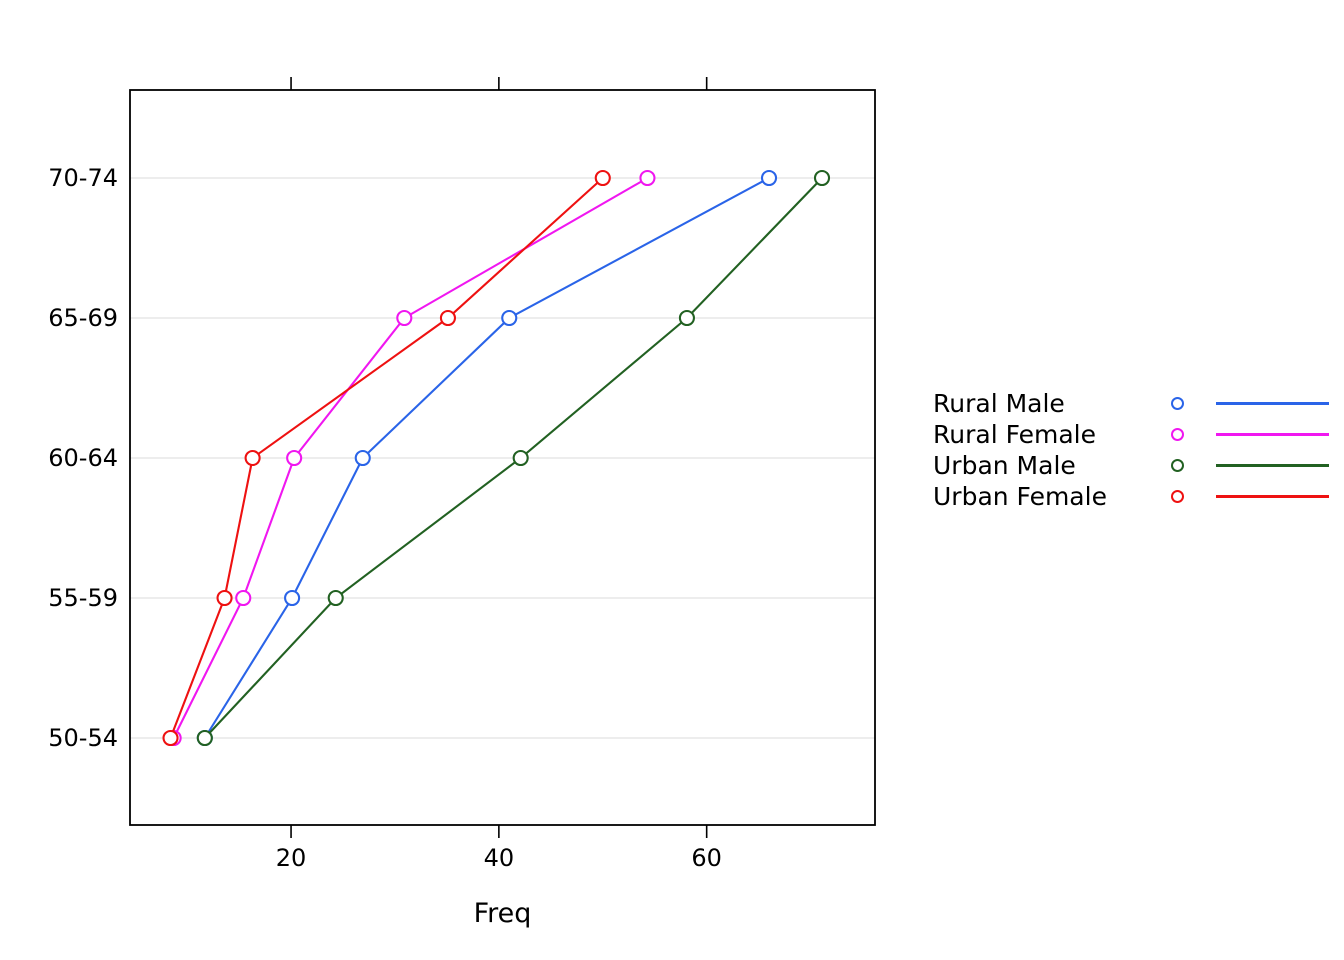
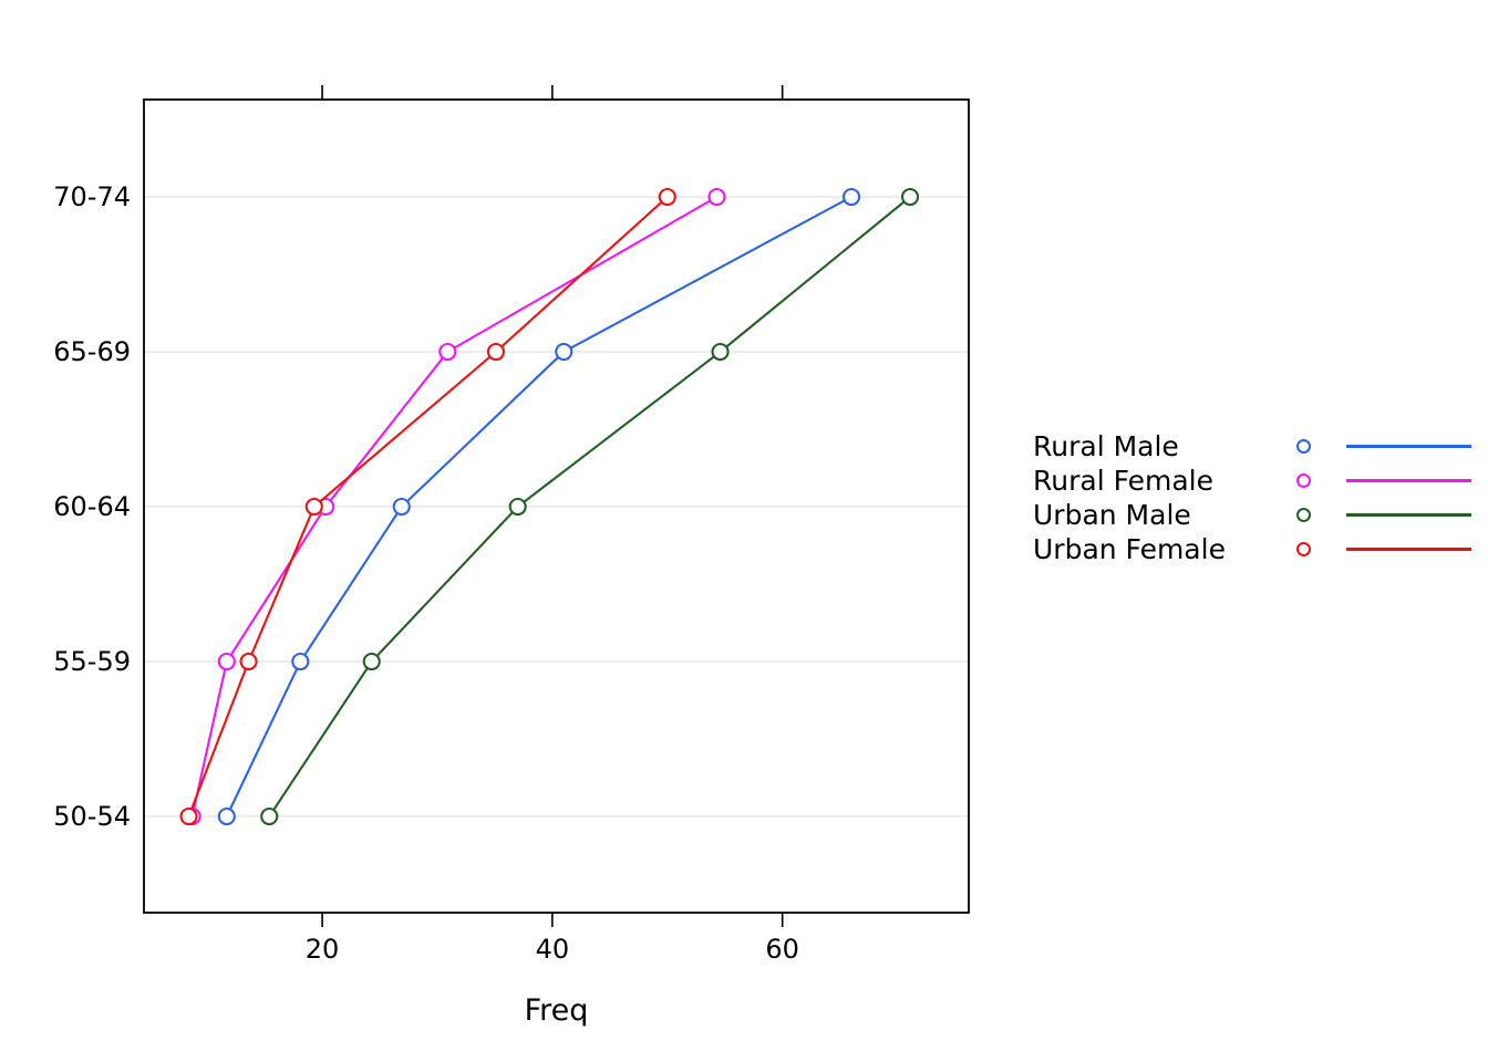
Urban Male/50-54: 11.7 -> 15.4
Rural Male/55-59: 20.1 -> 18.1
Rural Female/55-59: 15.4 -> 11.7
Urban Male/60-64: 42.1 -> 37.0
Urban Female/60-64: 16.3 -> 19.3
Urban Male/65-69: 58.1 -> 54.6
